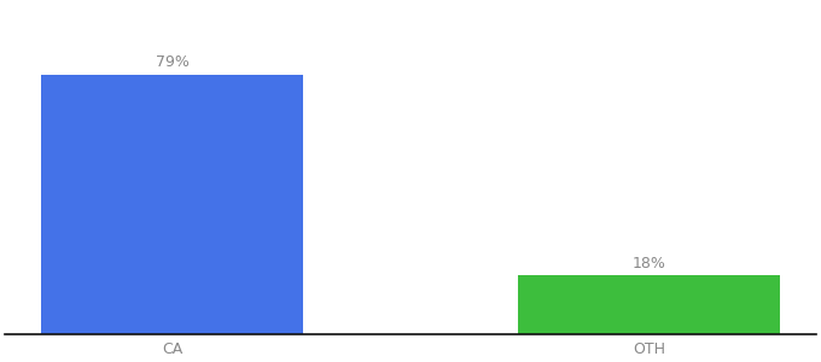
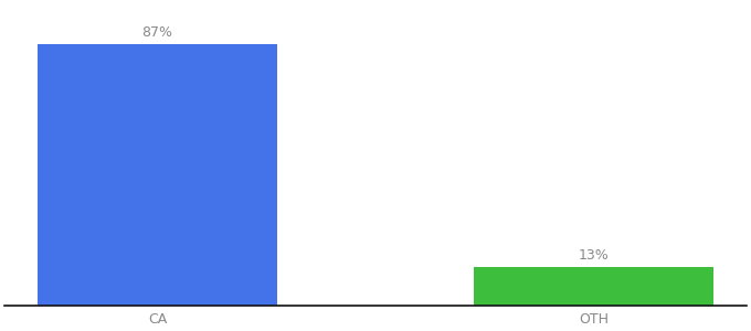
CA: 79% -> 87%
OTH: 18% -> 13%
